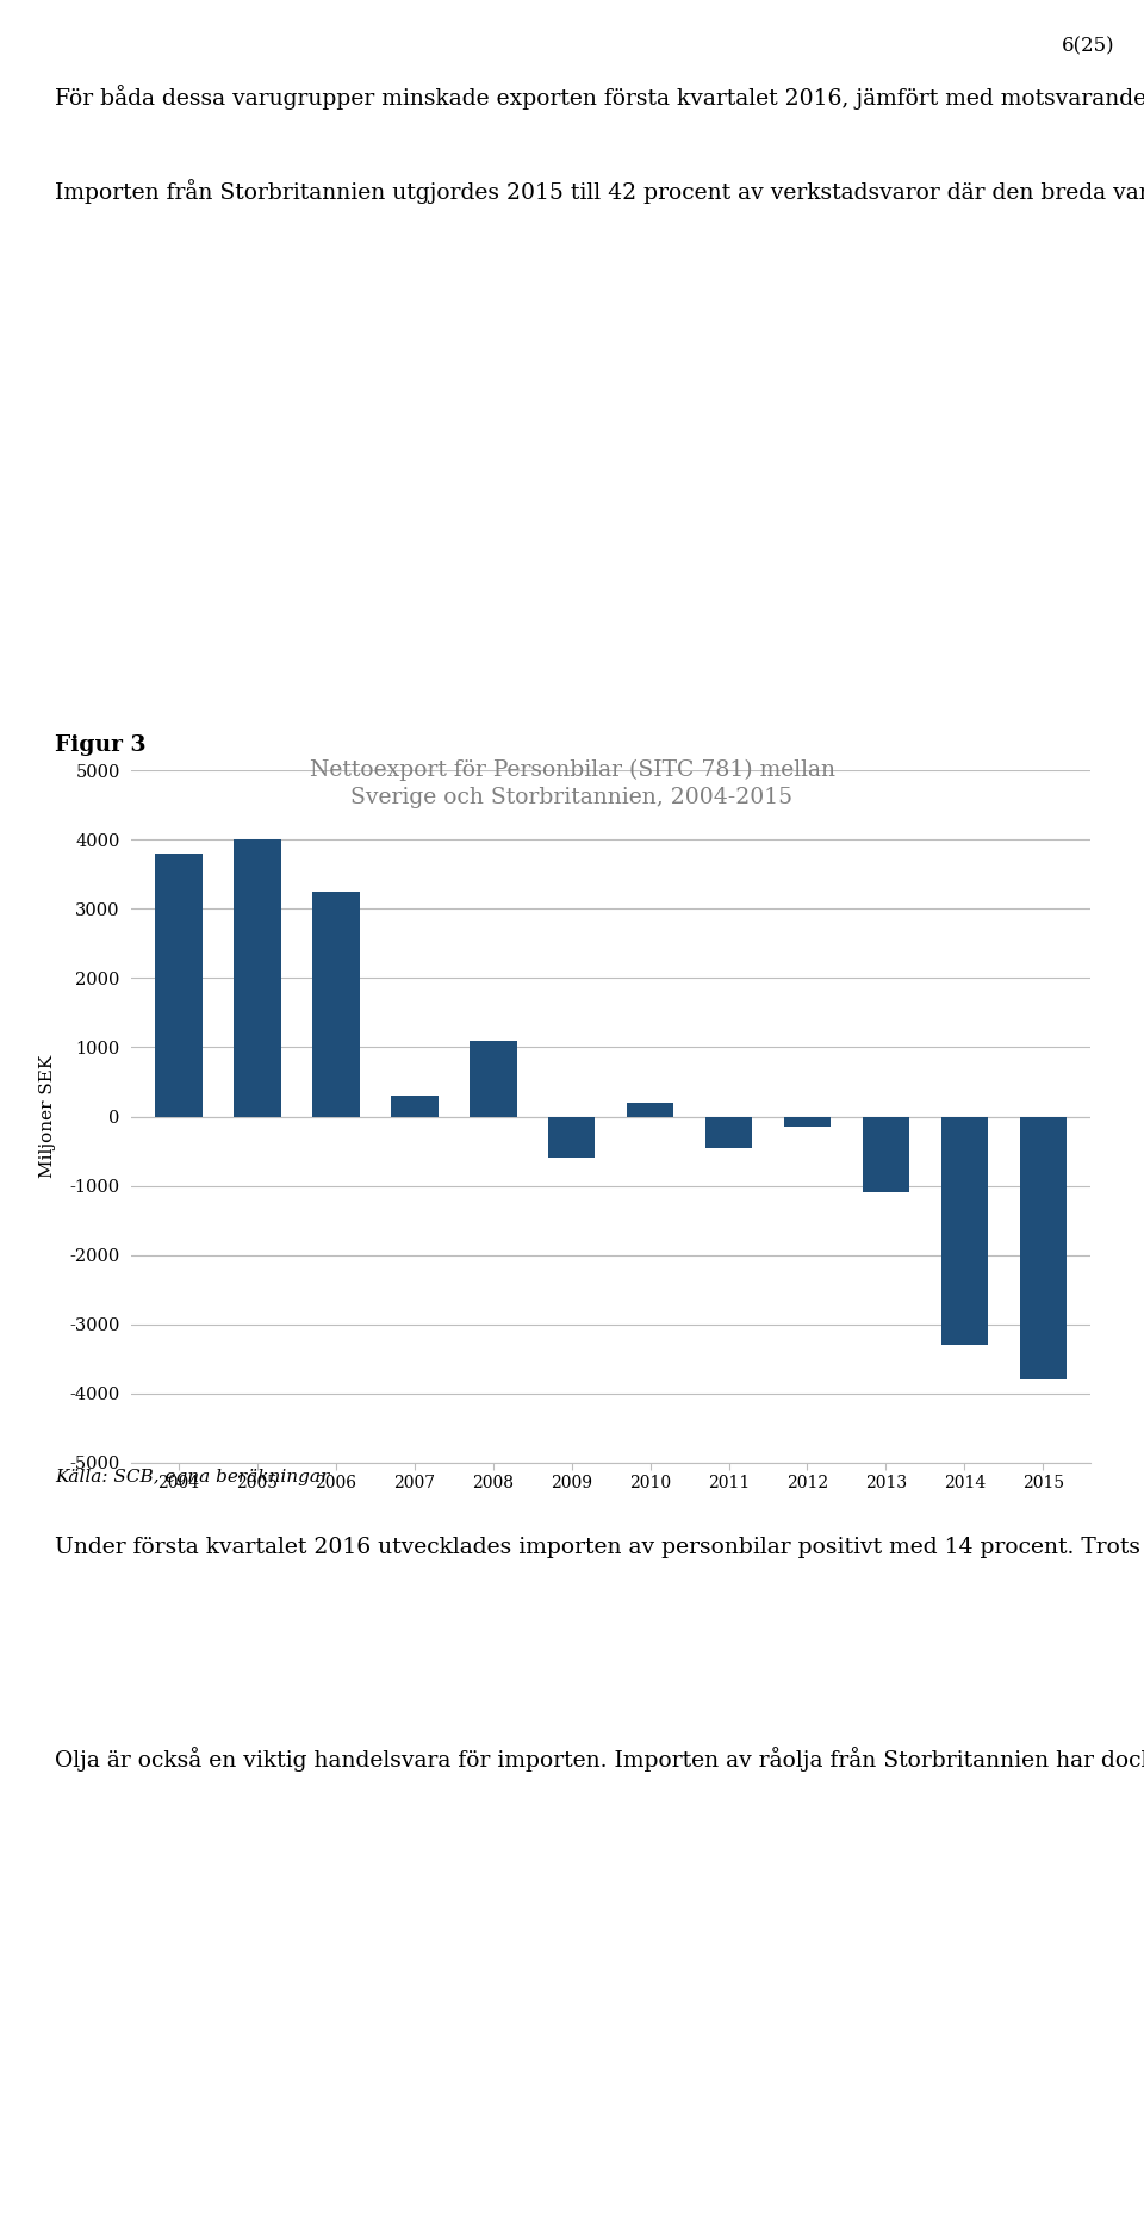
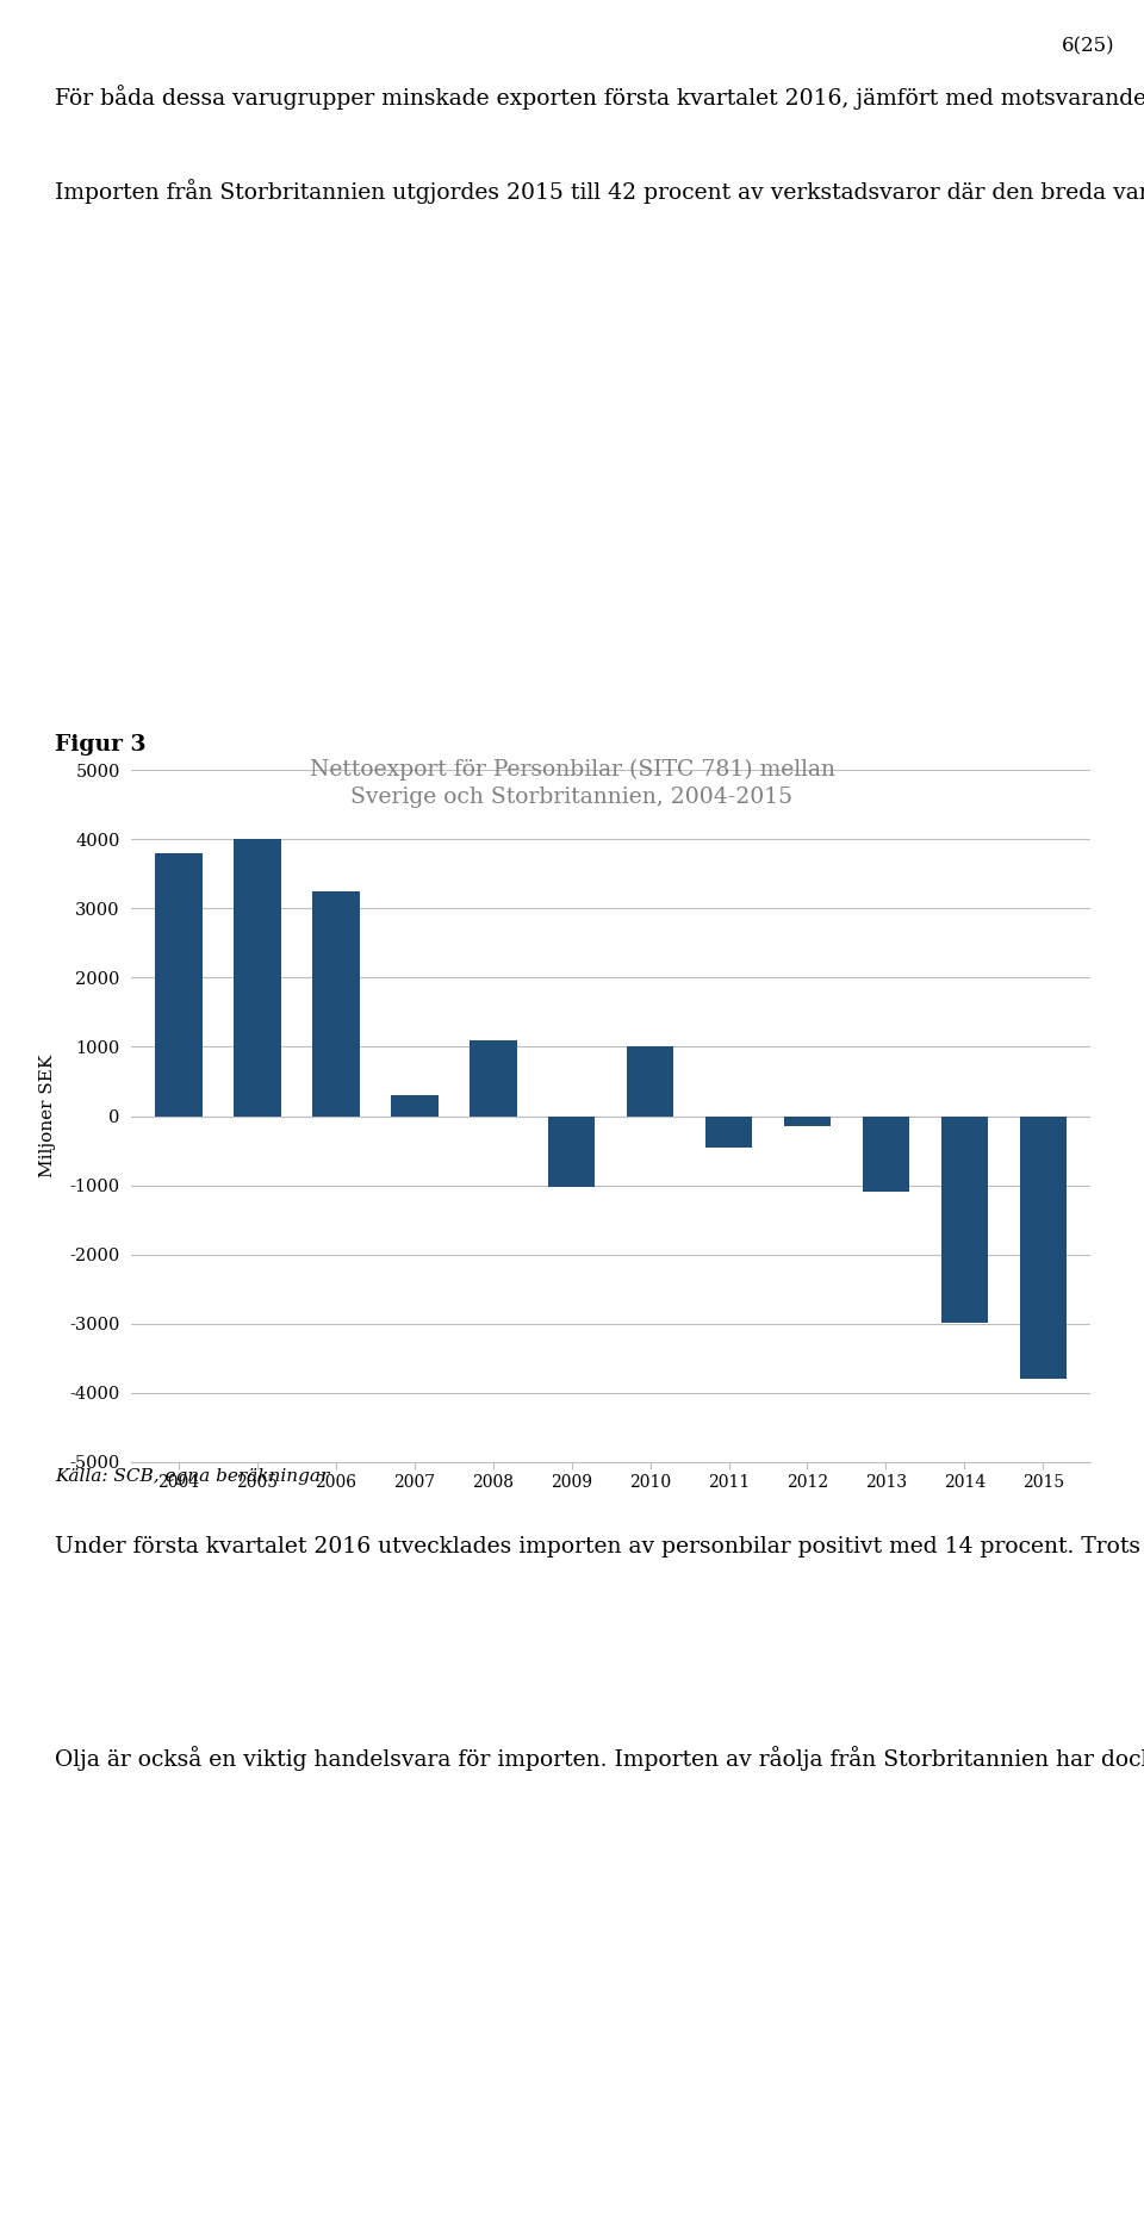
2009: -600 -> -1020
2010: 200 -> 1000
2014: -3300 -> -2980
